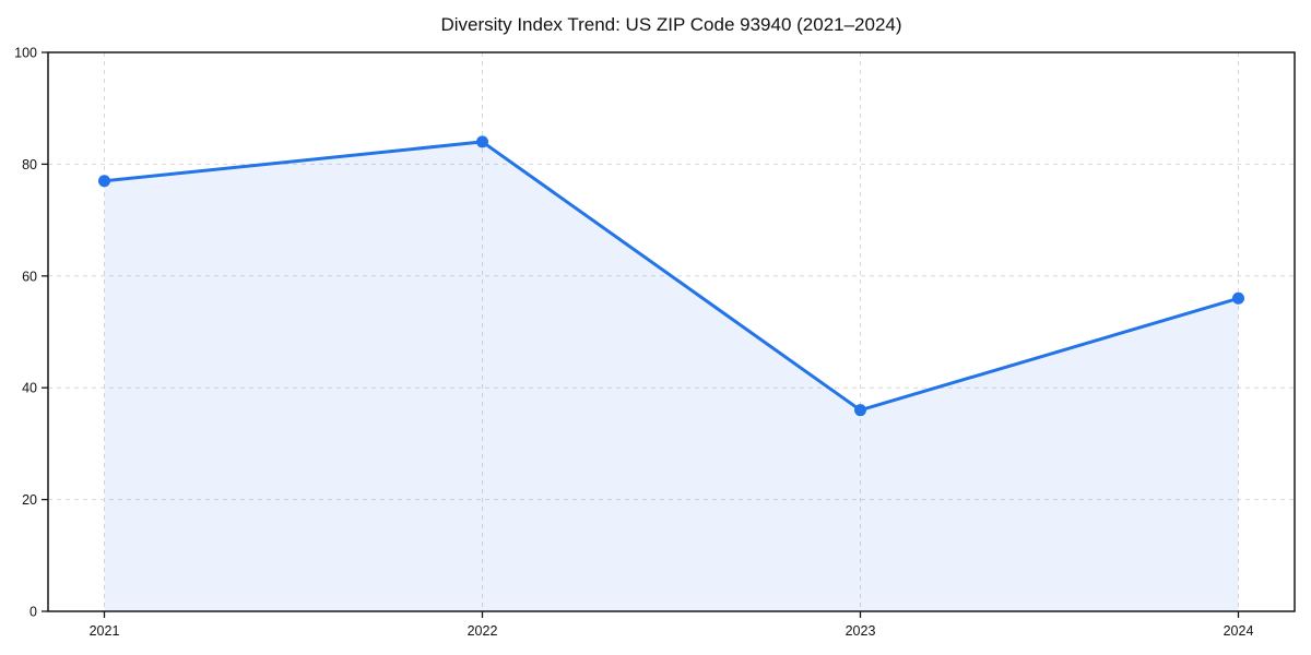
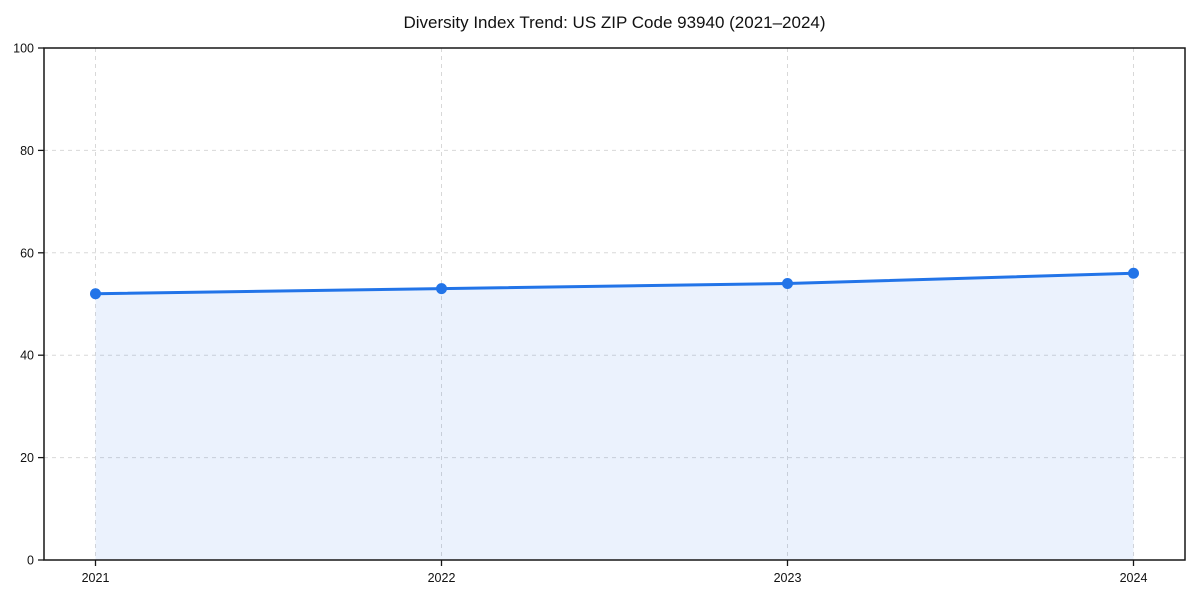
2021: 77 -> 52
2022: 84 -> 53
2023: 36 -> 54
